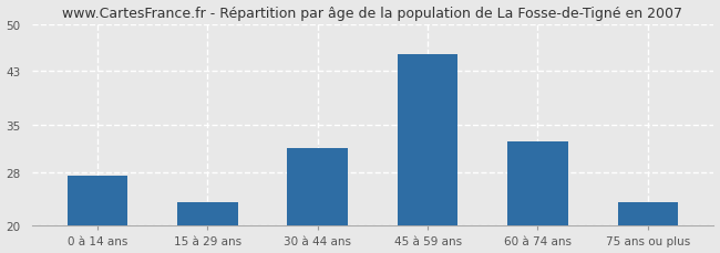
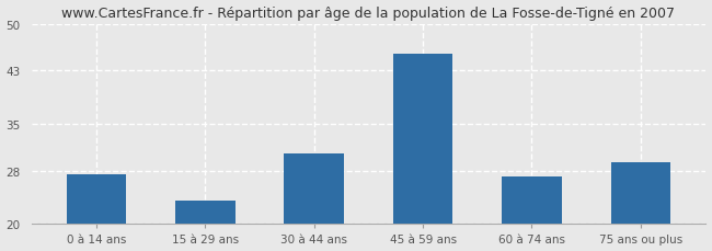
30 à 44 ans: 31.5 -> 30.6
60 à 74 ans: 32.5 -> 27.2
75 ans ou plus: 23.5 -> 29.2
